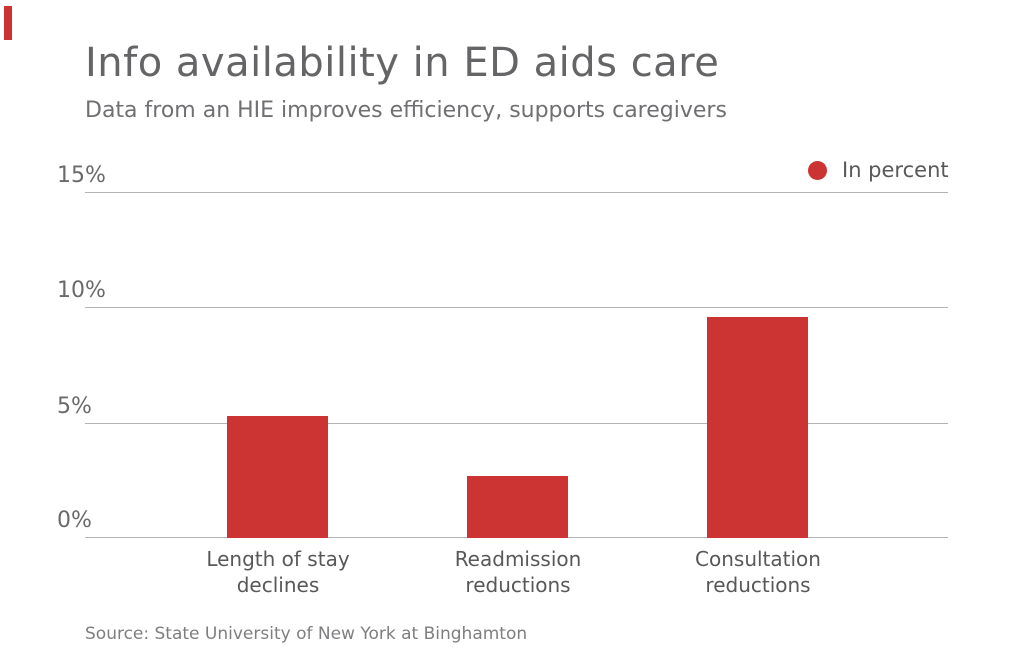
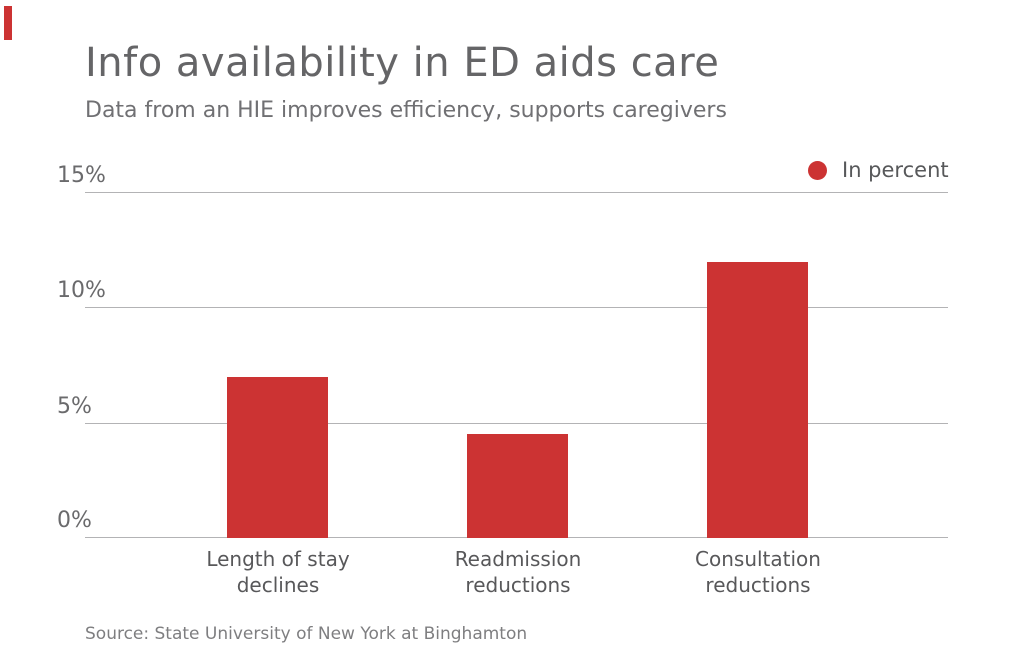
Length of stay declines: 5.3% -> 7.0%
Readmission reductions: 2.7% -> 4.5%
Consultation reductions: 9.6% -> 12.0%
